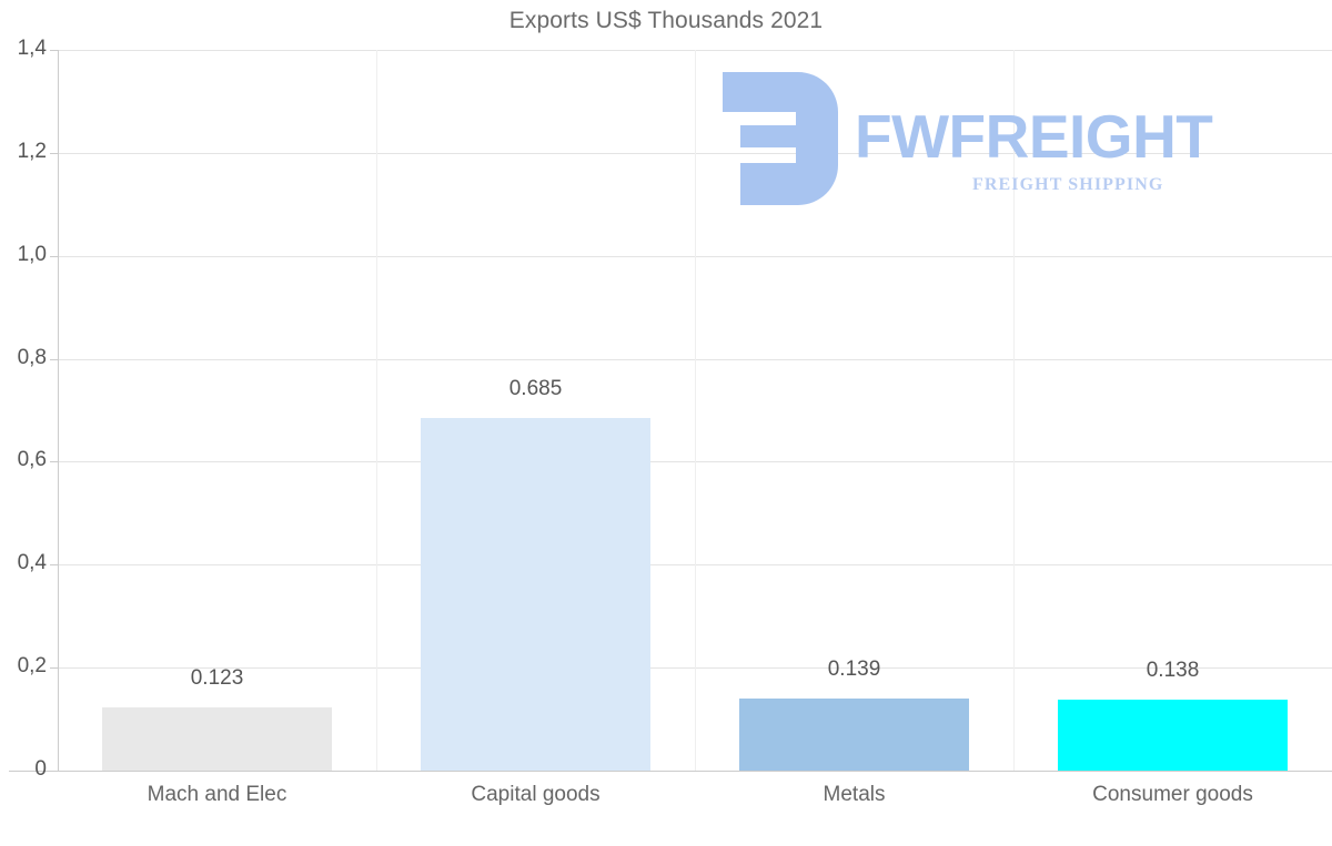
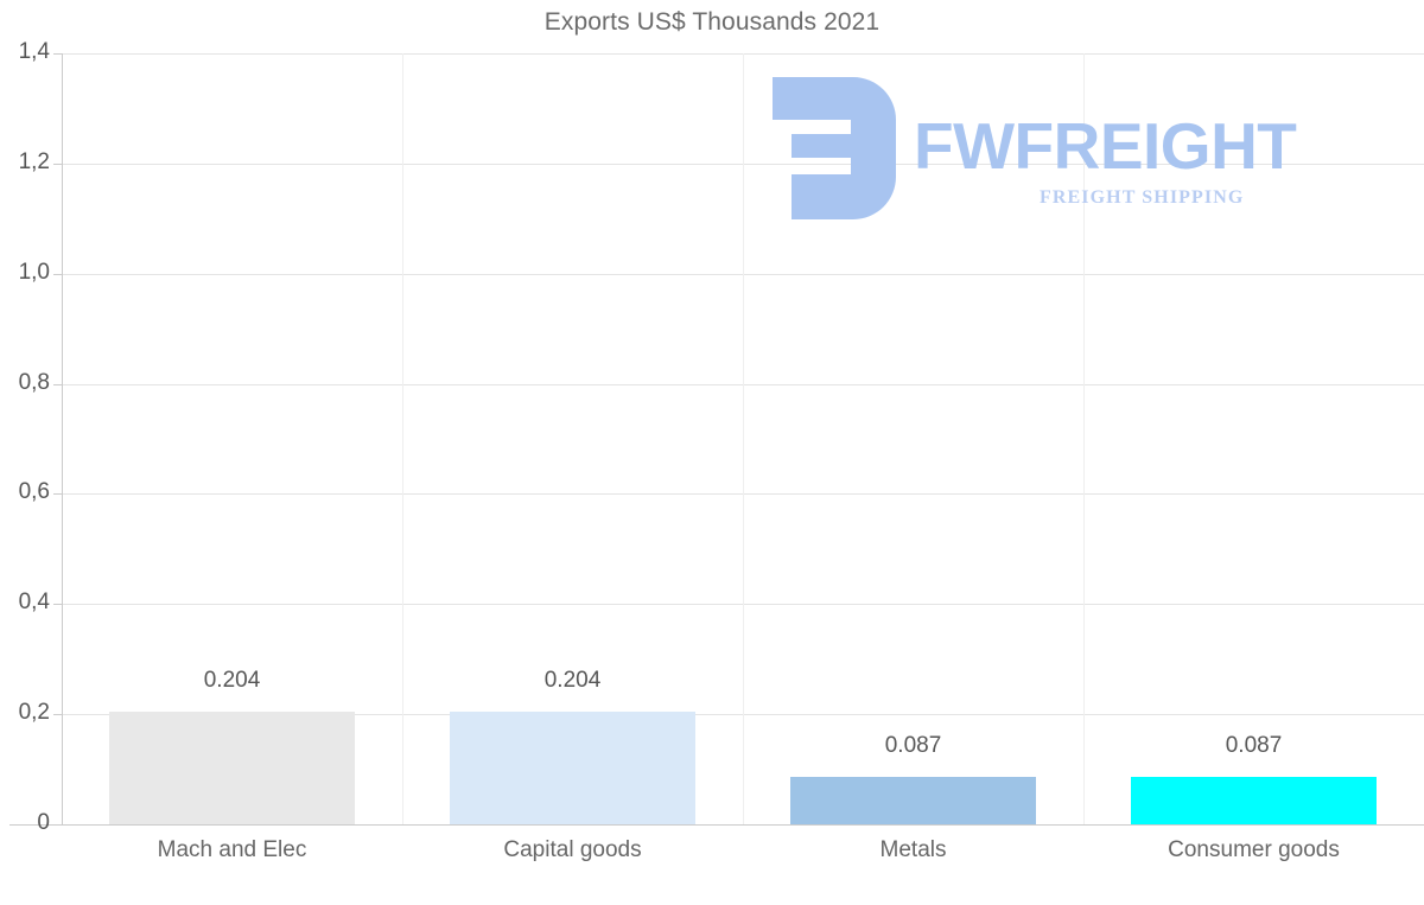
Mach and Elec: 0.123 -> 0.204
Capital goods: 0.685 -> 0.204
Metals: 0.139 -> 0.087
Consumer goods: 0.138 -> 0.087
